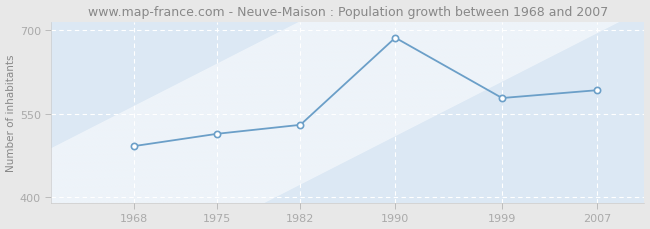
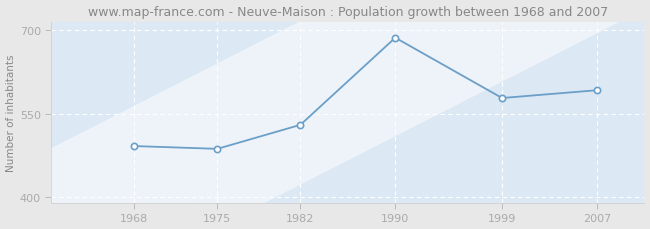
1975: 514 -> 487
